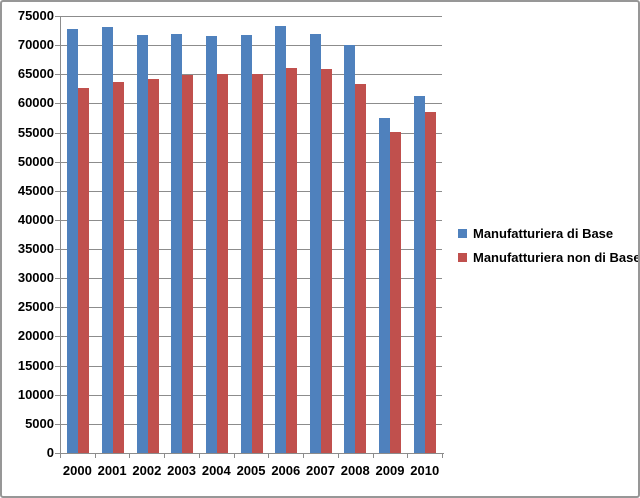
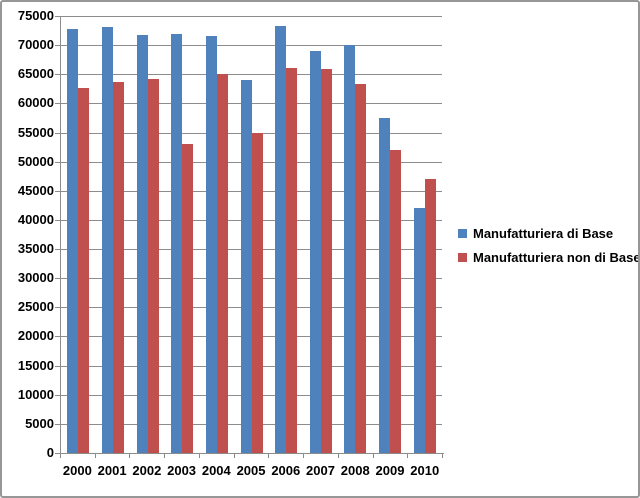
Manufatturiera non di Base/2003: 65000 -> 53000
Manufatturiera di Base/2005: 72000 -> 64000
Manufatturiera non di Base/2005: 65000 -> 55000
Manufatturiera di Base/2007: 72000 -> 69000
Manufatturiera non di Base/2009: 55000 -> 52000
Manufatturiera di Base/2010: 61000 -> 42000
Manufatturiera non di Base/2010: 59000 -> 47000
